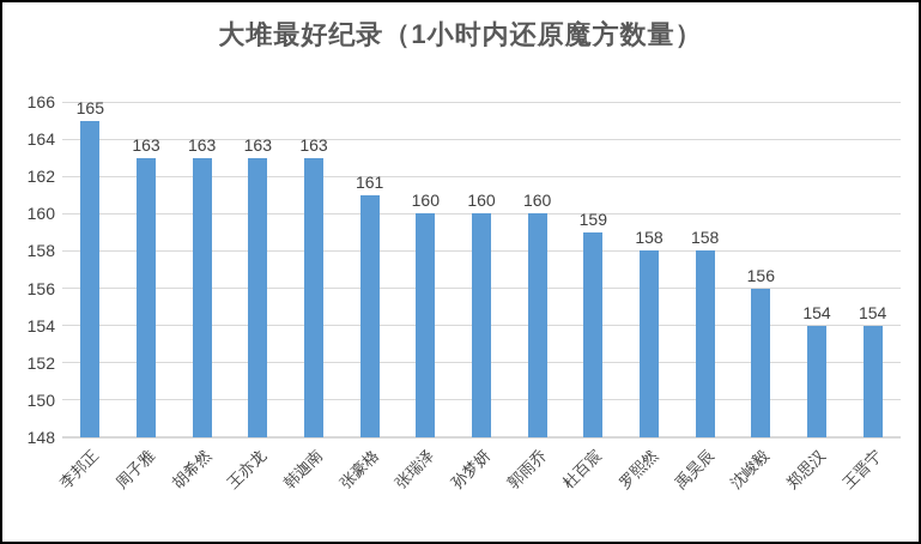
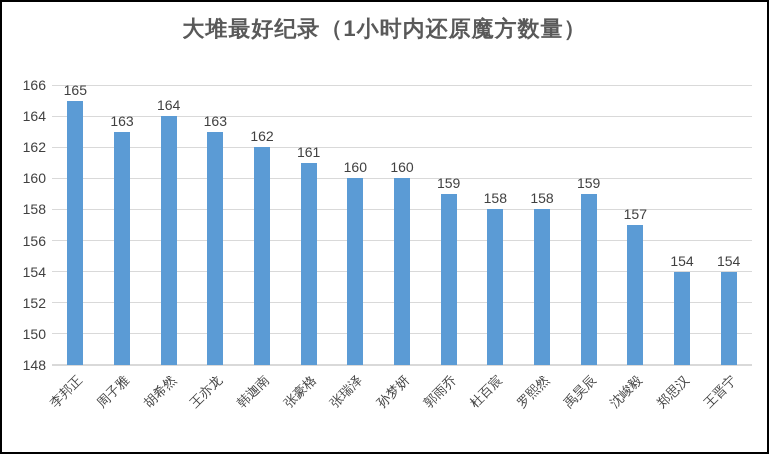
胡希然: 163 -> 164
韩迦南: 163 -> 162
郭雨乔: 160 -> 159
杜百宸: 159 -> 158
禹昊辰: 158 -> 159
沈峻毅: 156 -> 157
